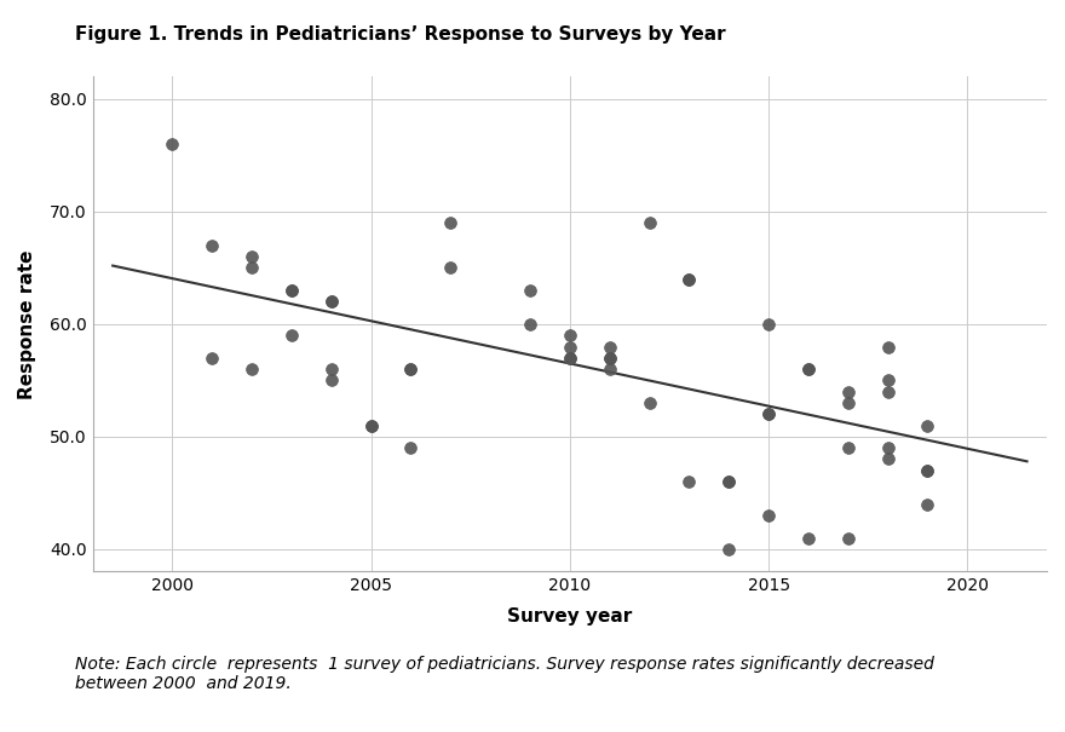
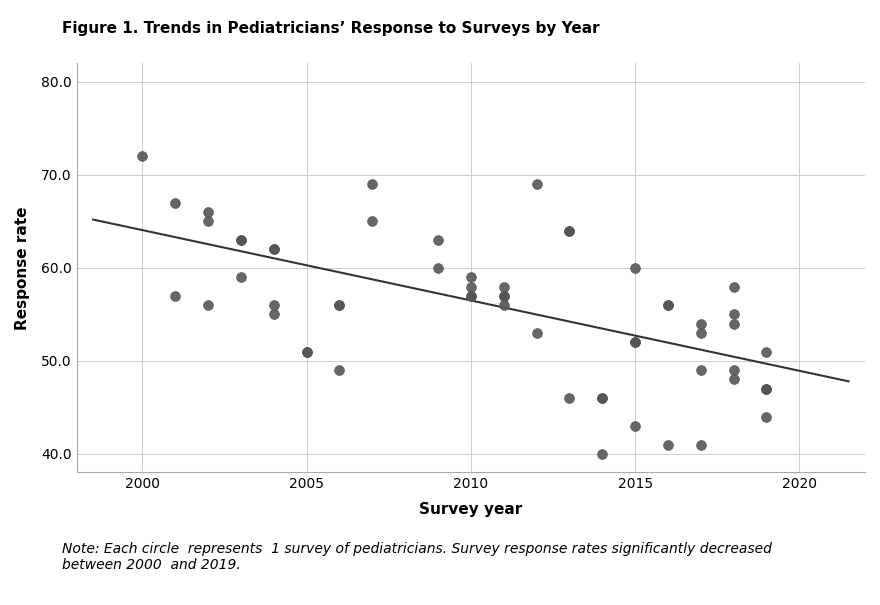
2000: 76 -> 72
